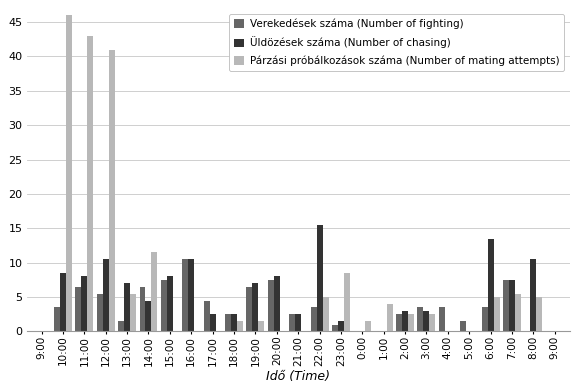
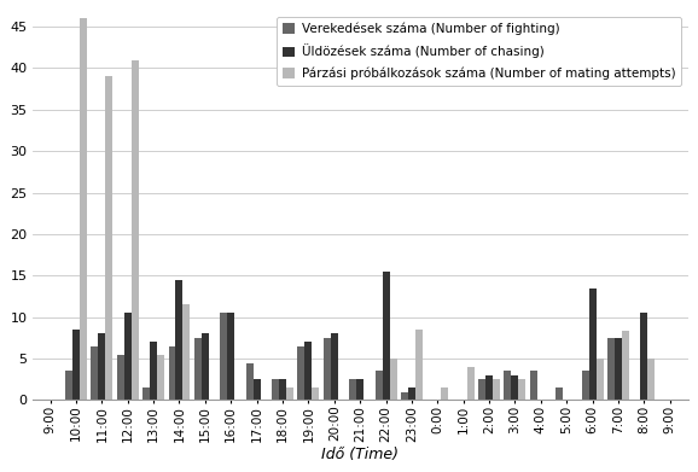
Párzási próbálkozások száma (Number of mating attempts)/11:00: 43.0 -> 39.0
Üldözések száma (Number of chasing)/14:00: 4.5 -> 14.4
Párzási próbálkozások száma (Number of mating attempts)/7:00: 5.5 -> 8.4
